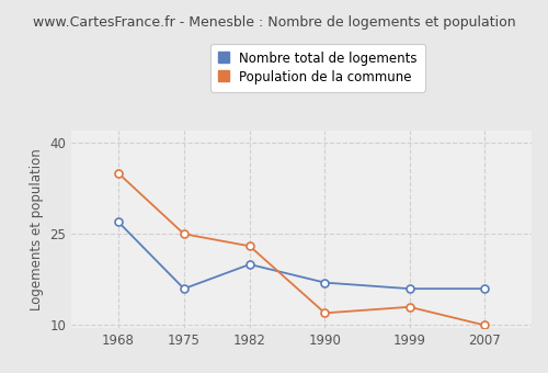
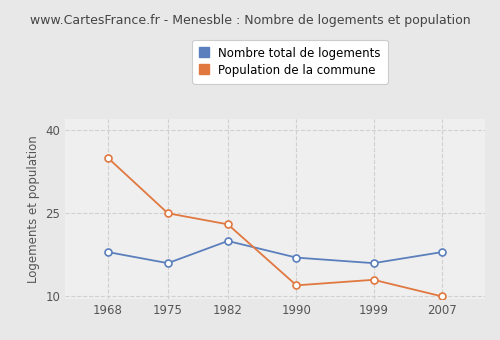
Nombre total de logements/1968: 27 -> 18
Nombre total de logements/2007: 16 -> 18
